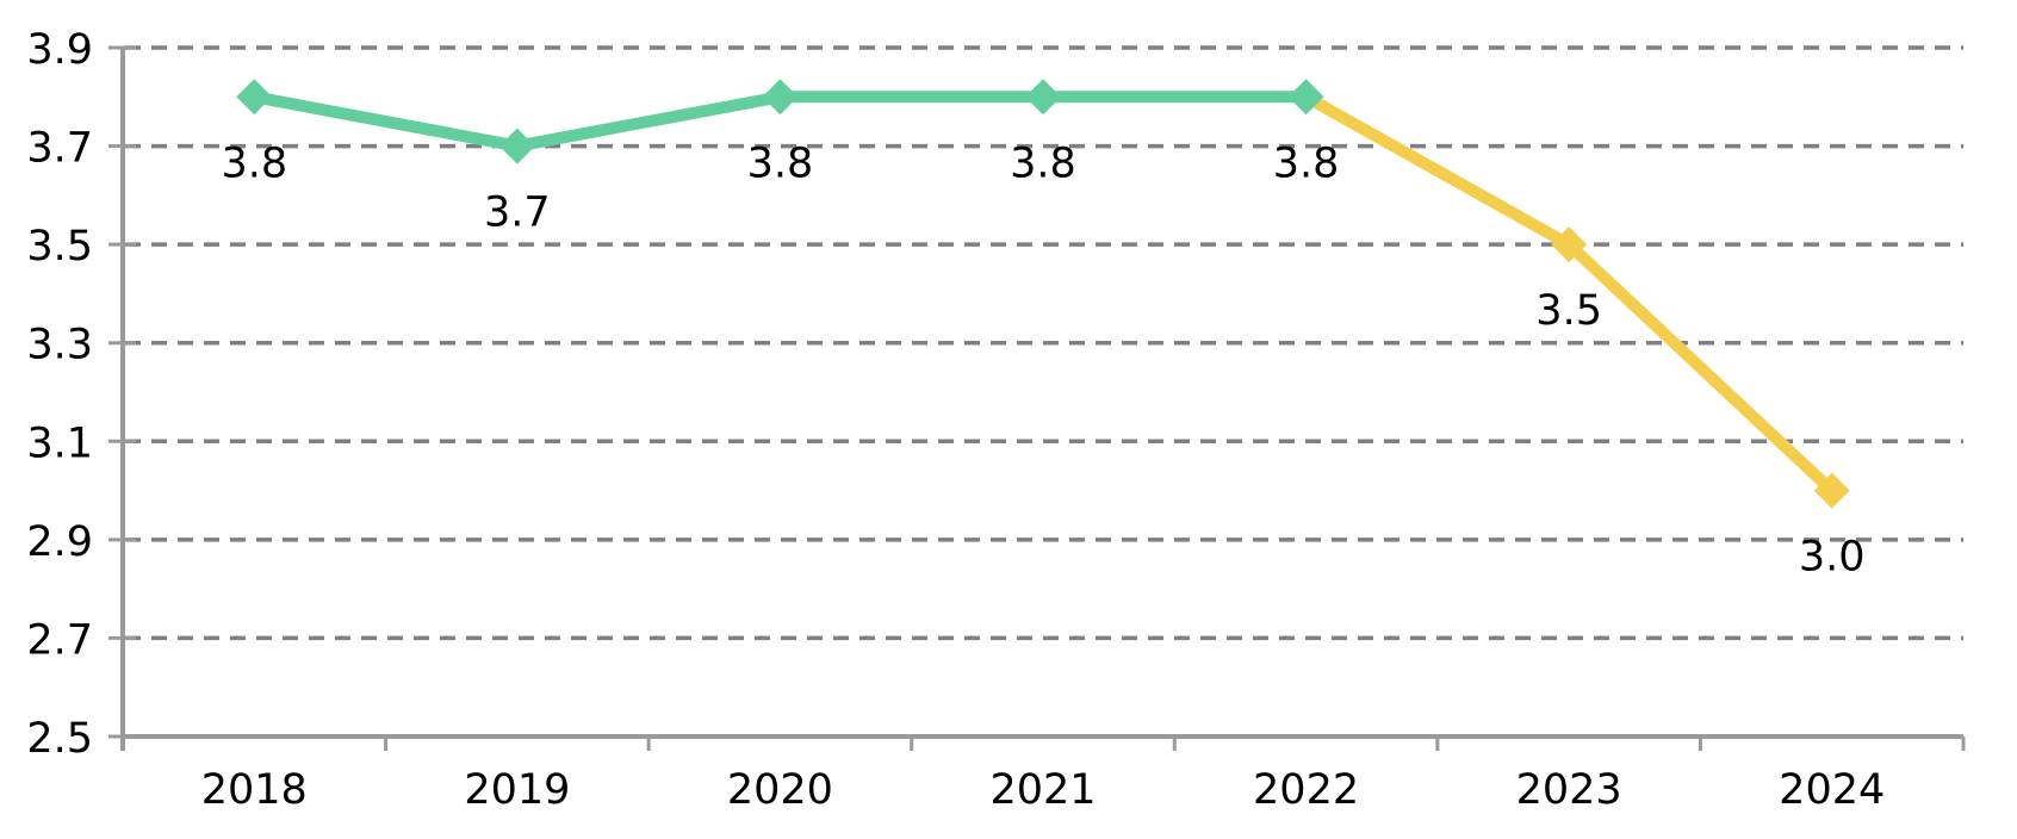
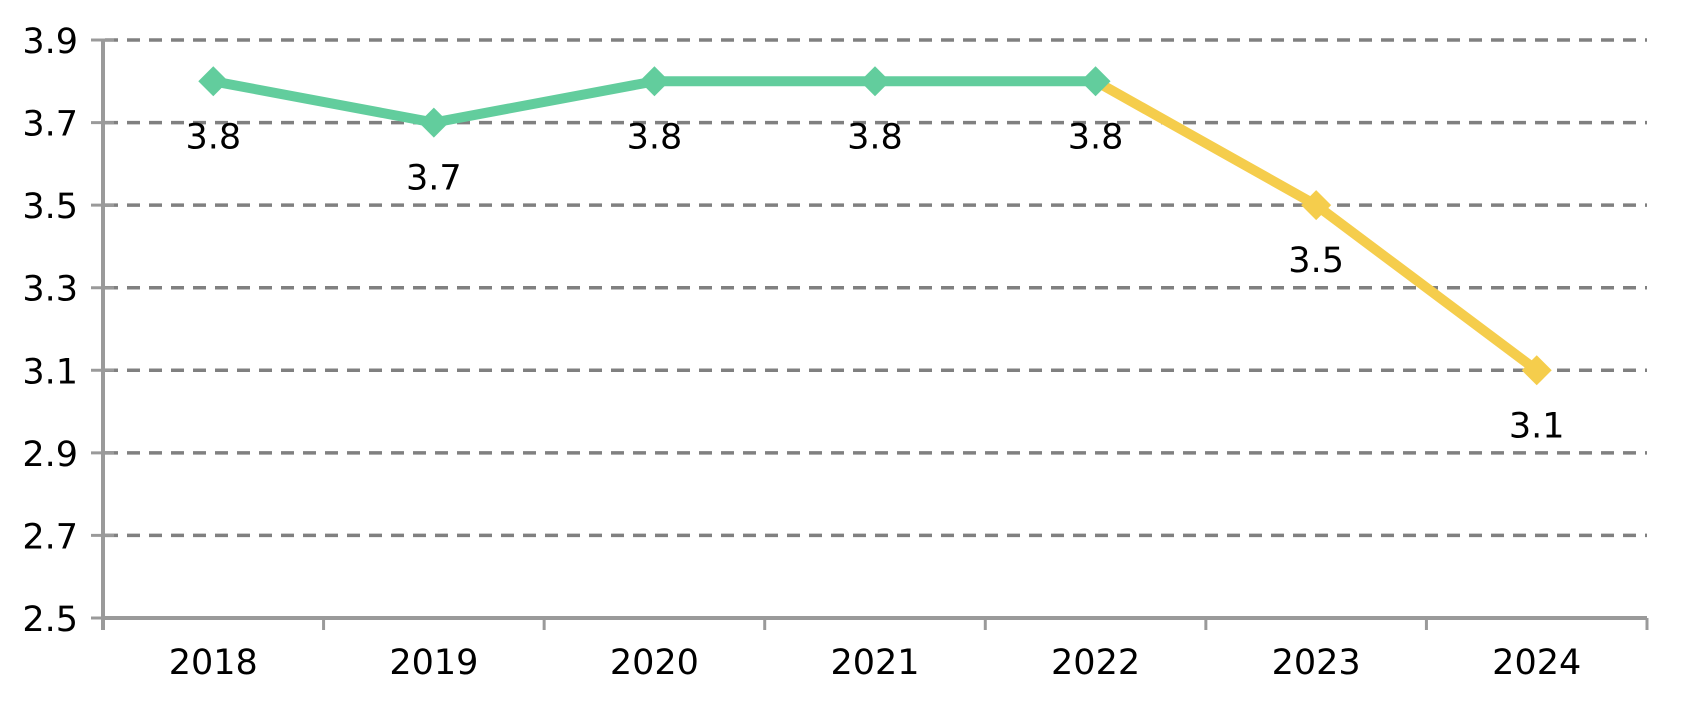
2024: 3.0 -> 3.1
